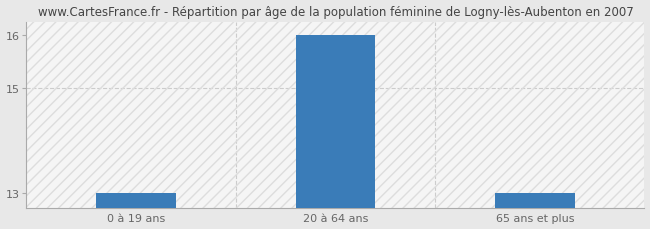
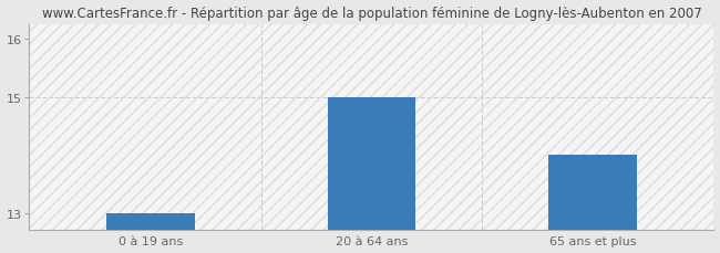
20 à 64 ans: 16 -> 15
65 ans et plus: 13 -> 14
